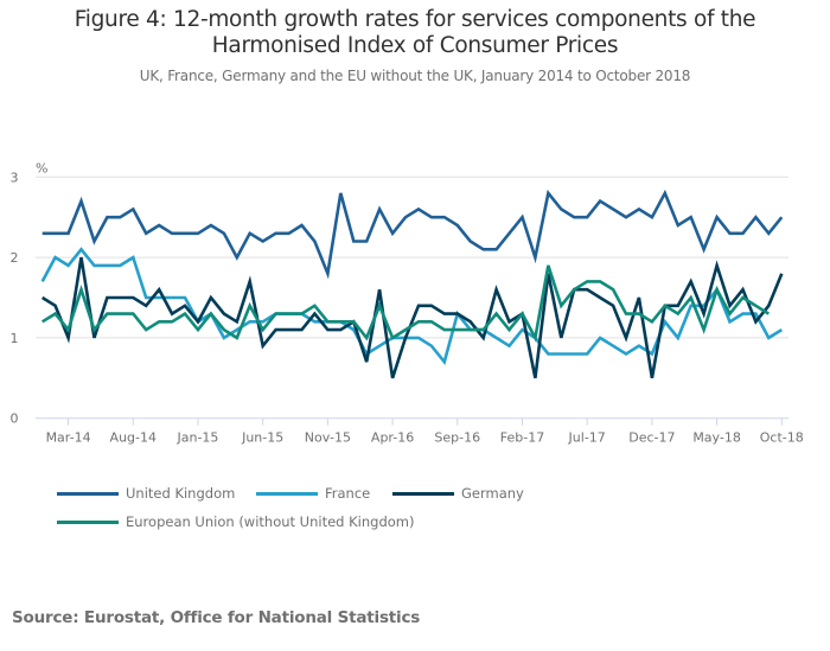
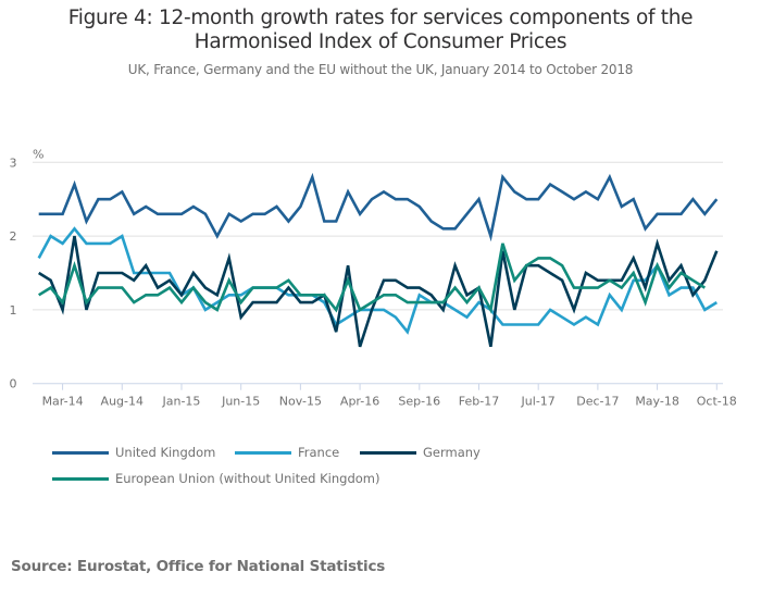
United Kingdom/Nov-15: 1.8 -> 2.4
France/Sep-16: 1.3 -> 1.2
Germany/Dec-17: 0.5 -> 1.4
European Union (without United Kingdom)/Dec-17: 1.2 -> 1.3
United Kingdom/May-18: 2.5 -> 2.3
